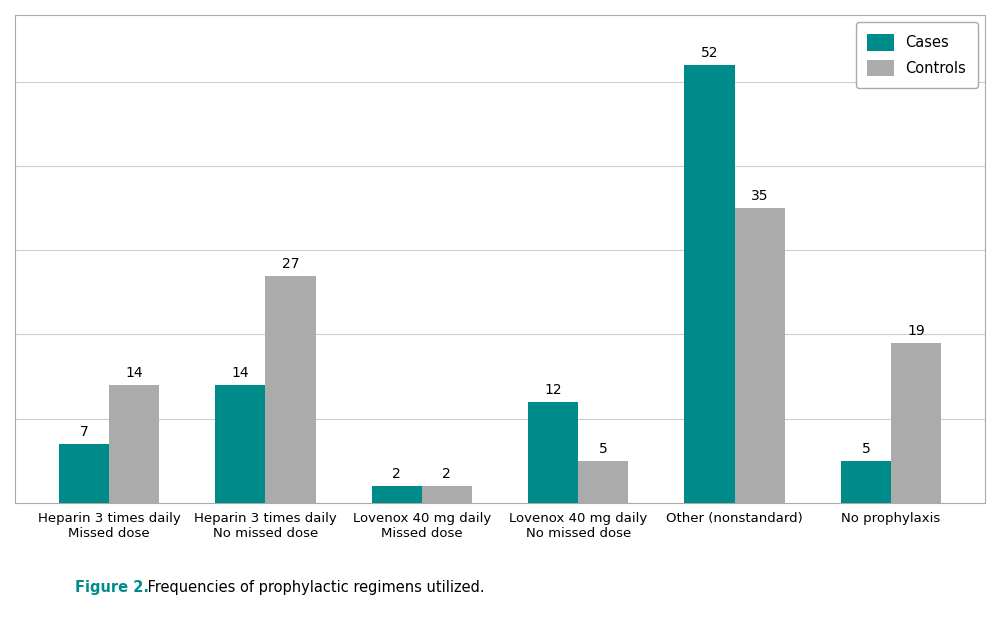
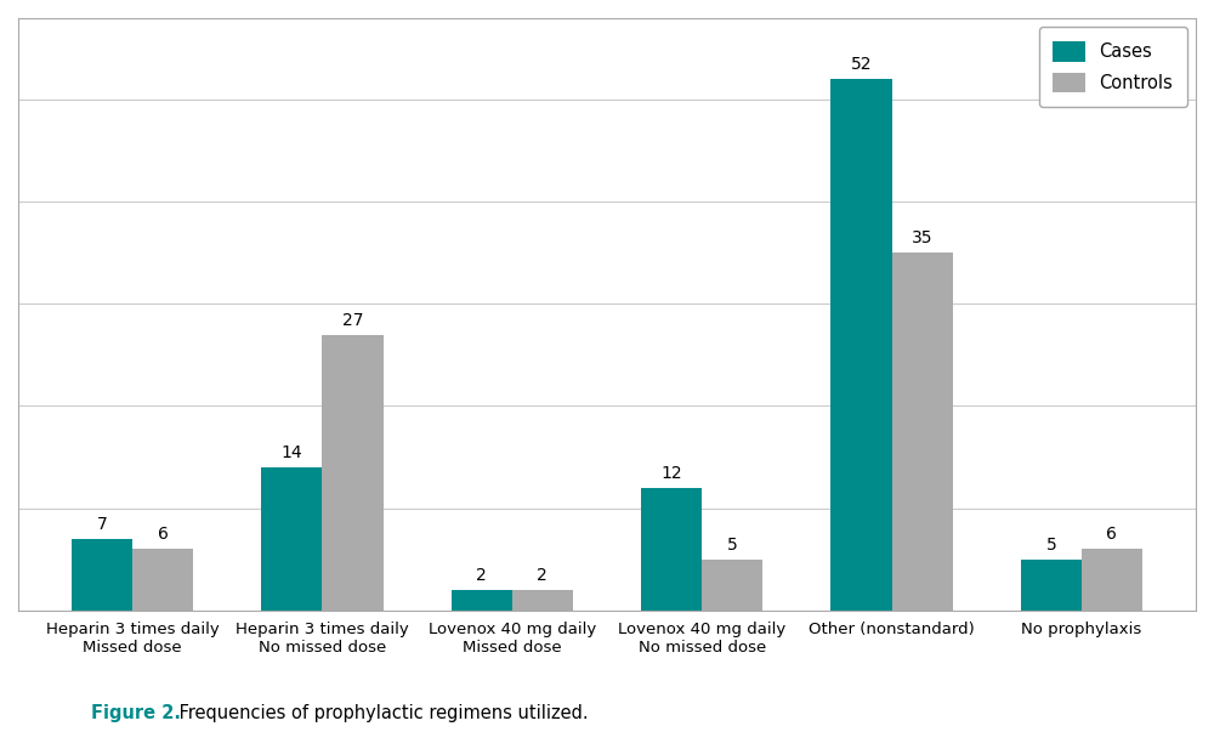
Controls/Heparin 3 times daily Missed dose: 14 -> 6
Controls/No prophylaxis: 19 -> 6
